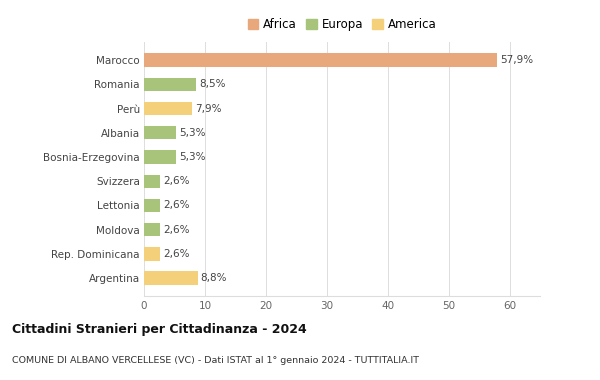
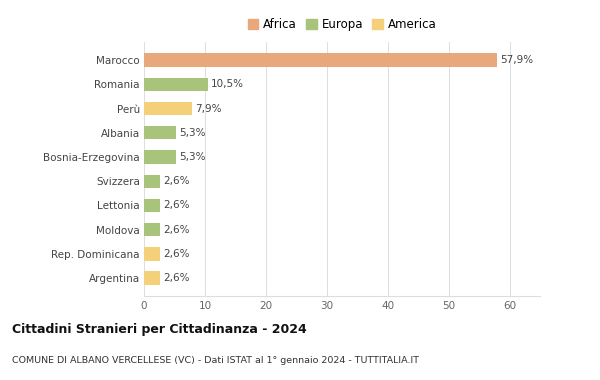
Romania: 8,5% -> 10,5%
Argentina: 8,8% -> 2,6%
